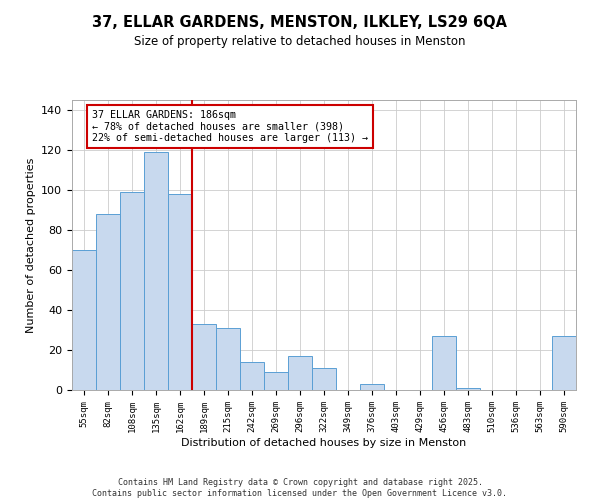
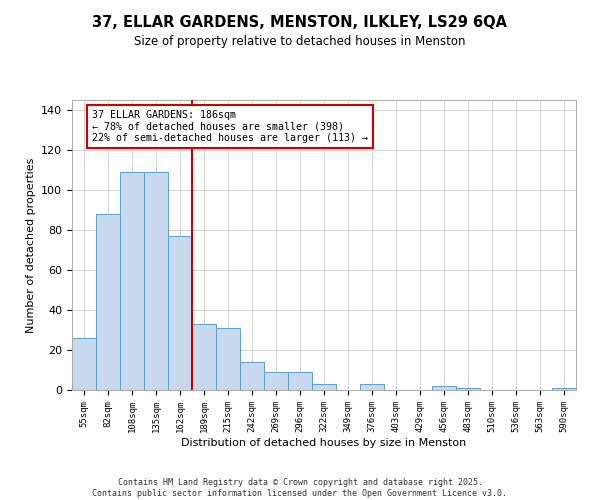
55sqm: 70 -> 26
108sqm: 99 -> 109
135sqm: 119 -> 109
162sqm: 98 -> 77
296sqm: 17 -> 9
322sqm: 11 -> 3
456sqm: 27 -> 2
590sqm: 27 -> 1
